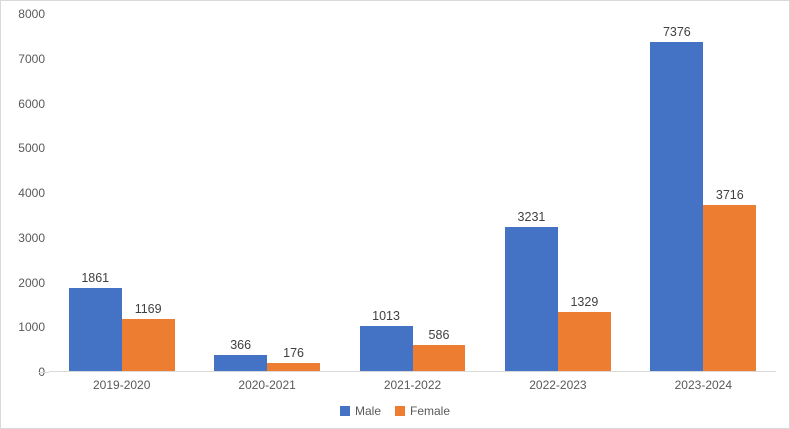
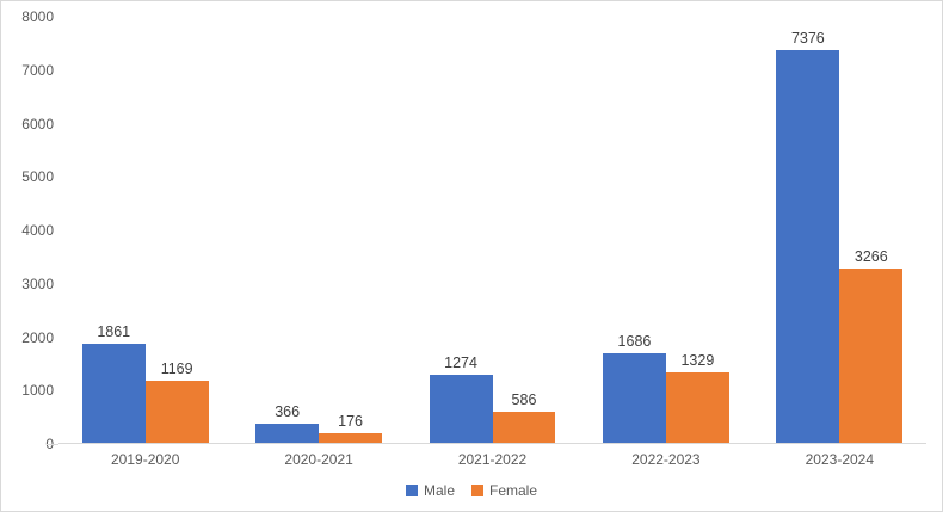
Male/2021-2022: 1013 -> 1274
Male/2022-2023: 3231 -> 1686
Female/2023-2024: 3716 -> 3266
